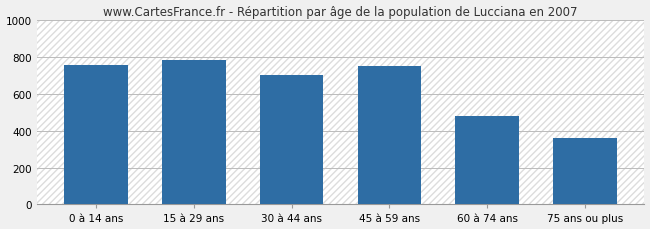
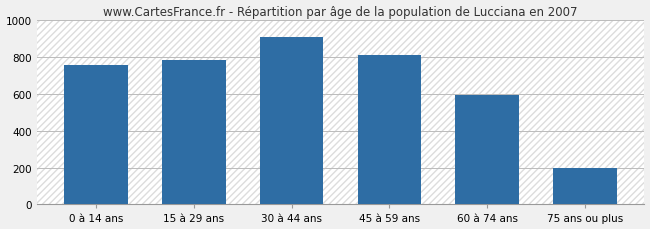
30 à 44 ans: 700 -> 910
45 à 59 ans: 750 -> 810
60 à 74 ans: 480 -> 590
75 ans ou plus: 360 -> 200
